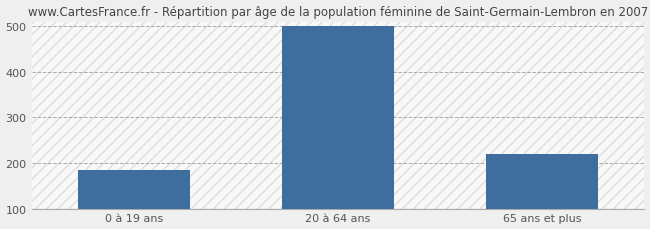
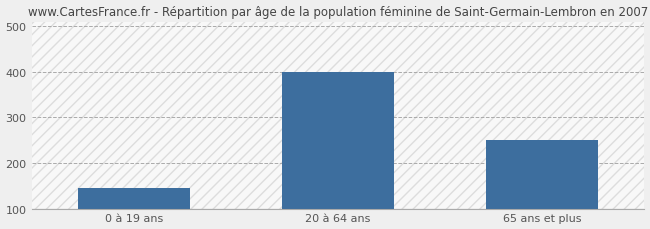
0 à 19 ans: 185 -> 145
20 à 64 ans: 500 -> 400
65 ans et plus: 220 -> 250
